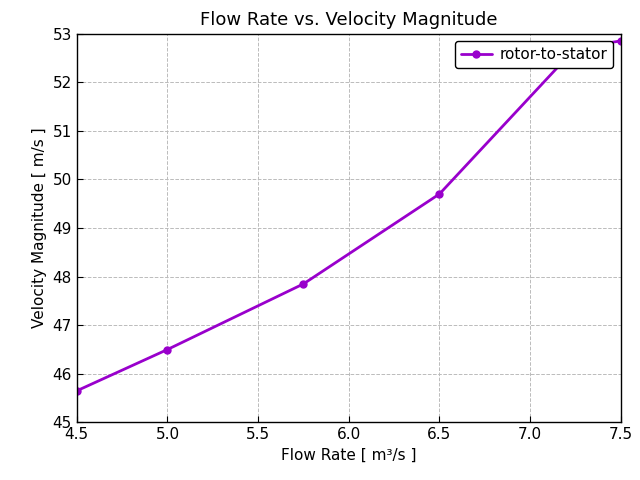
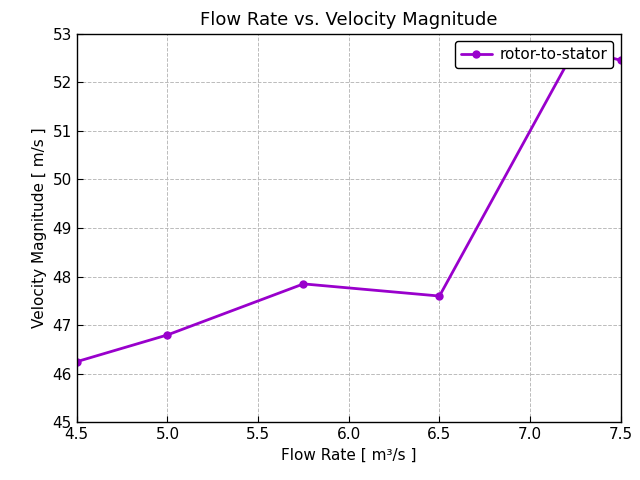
4.5: 45.65 -> 46.25
5.0: 46.50 -> 46.80
6.5: 49.70 -> 47.60
7.5: 52.85 -> 52.45
